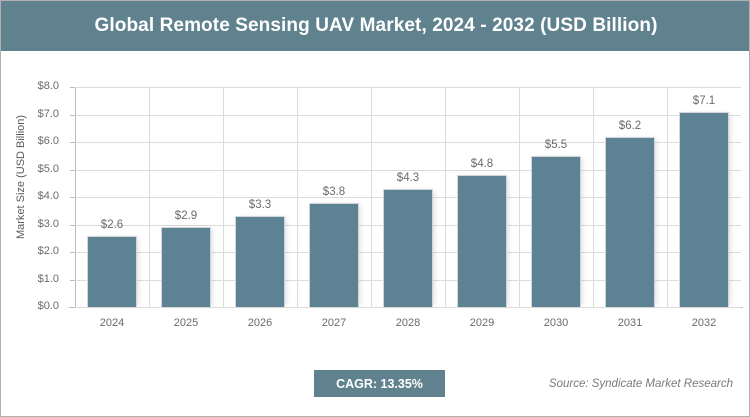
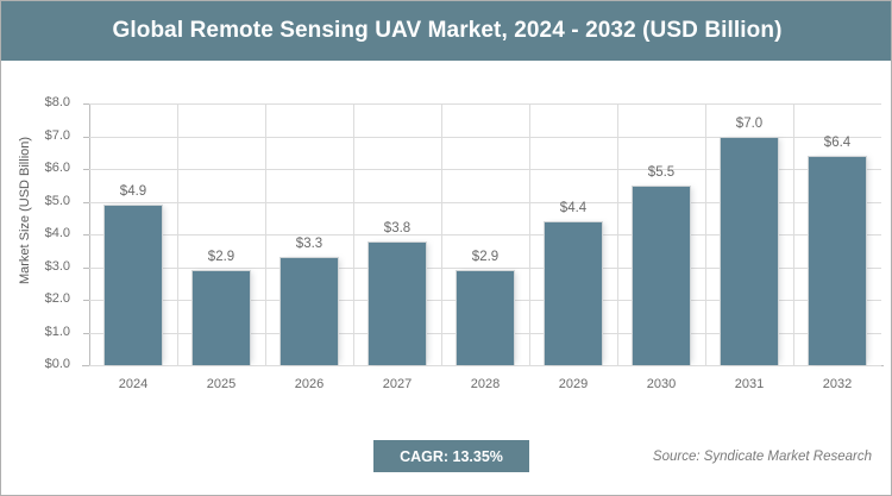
2024: $2.6 -> $4.9
2028: $4.3 -> $2.9
2029: $4.8 -> $4.4
2031: $6.2 -> $7.0
2032: $7.1 -> $6.4
